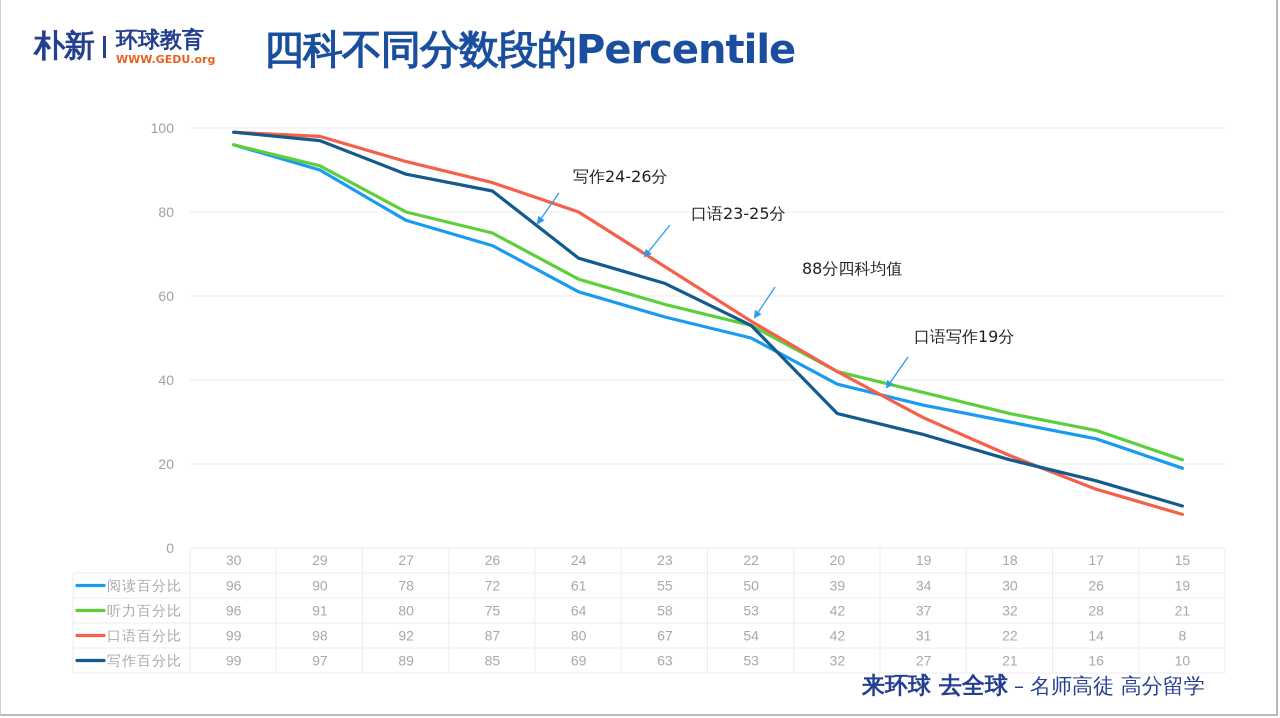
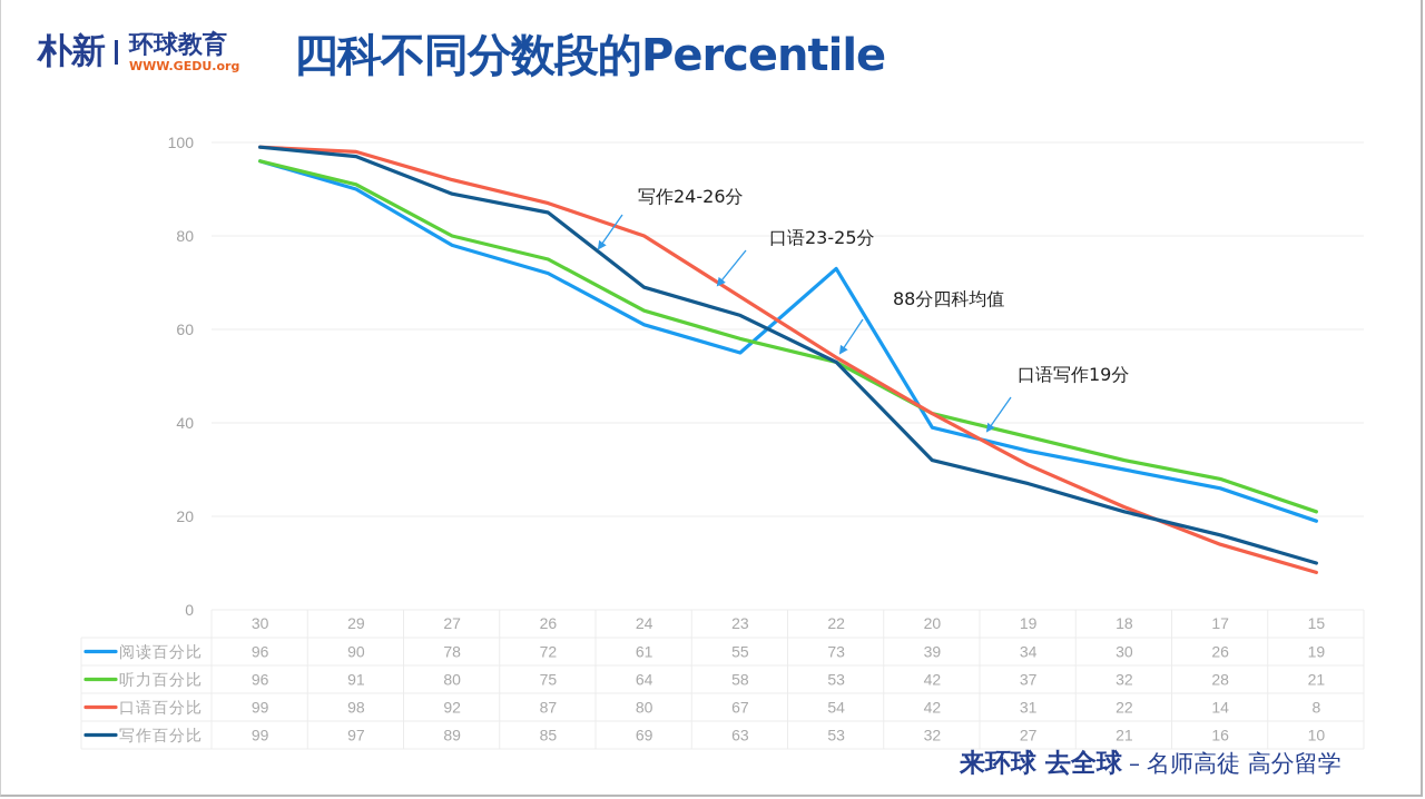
阅读百分比/22: 50 -> 73
